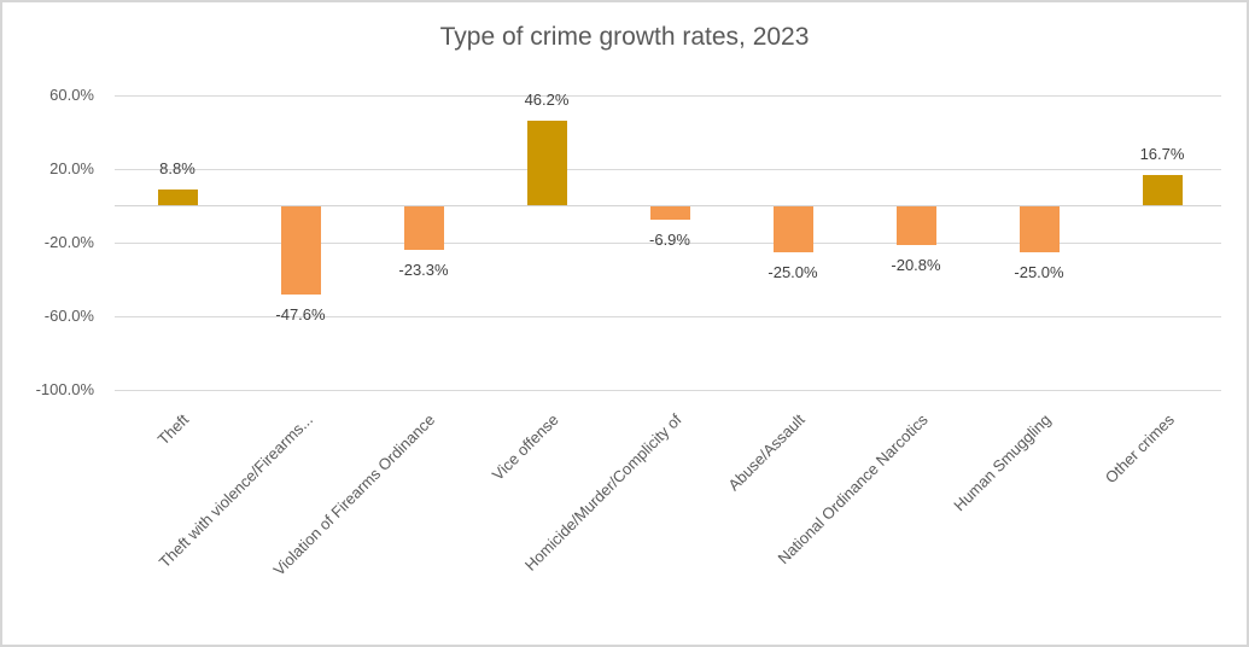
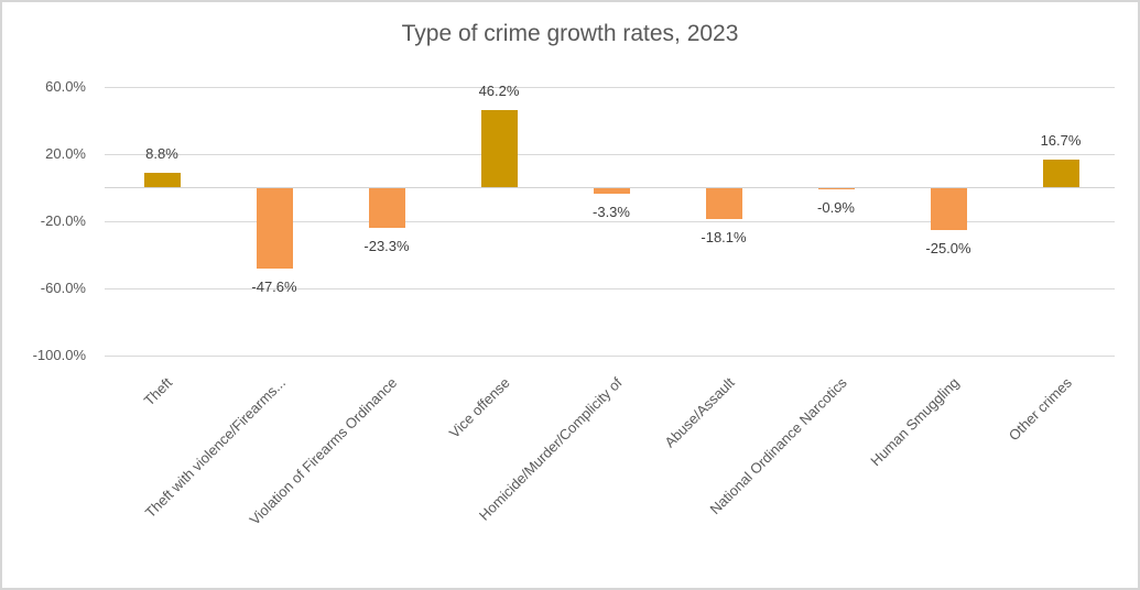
Homicide/Murder/Complicity of: -6.9% -> -3.3%
Abuse/Assault: -25.0% -> -18.1%
National Ordinance Narcotics: -20.8% -> -0.9%
